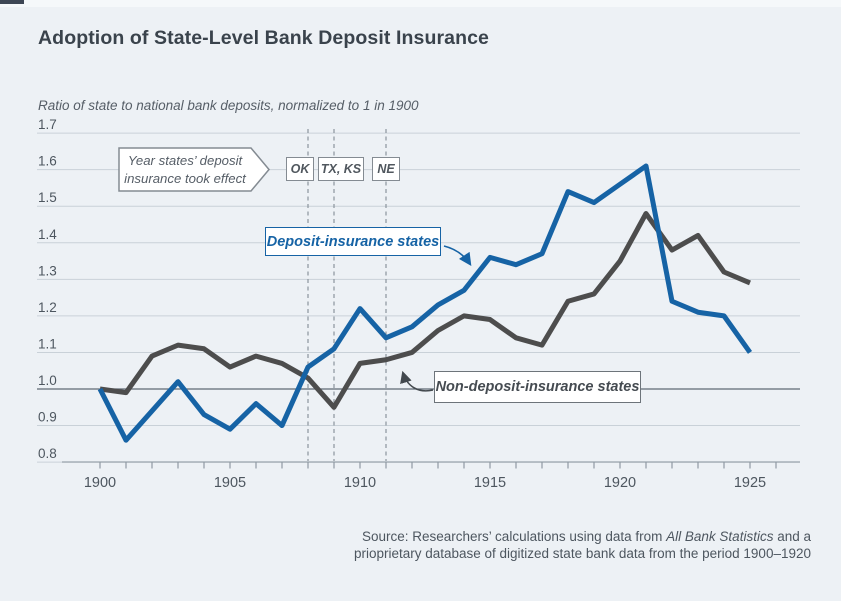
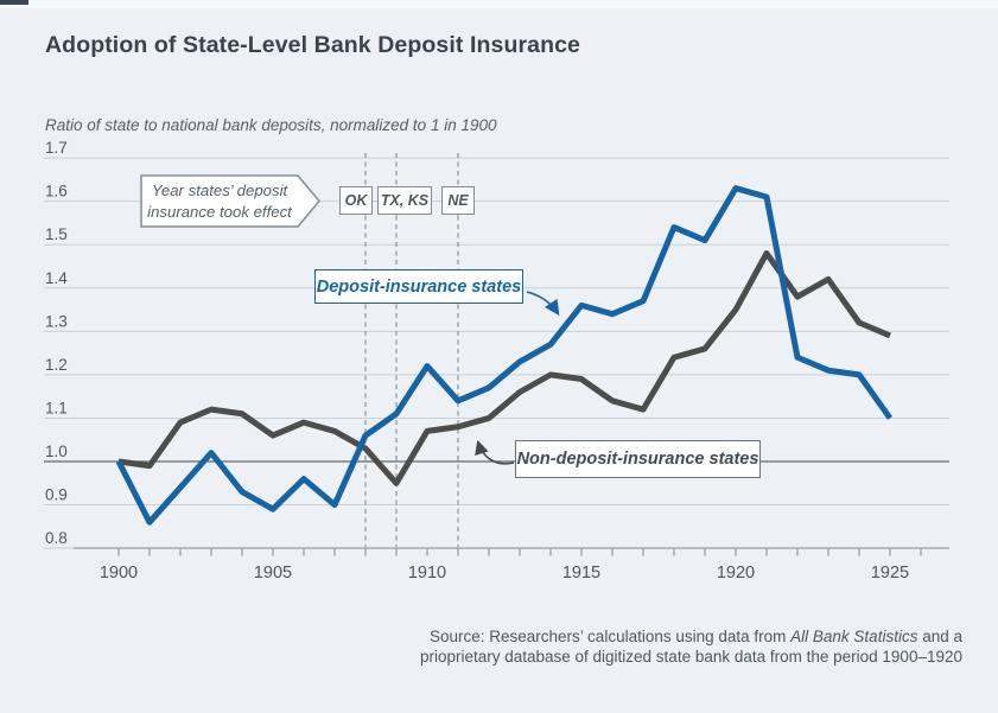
Deposit-insurance states/1920: 1.56 -> 1.63
